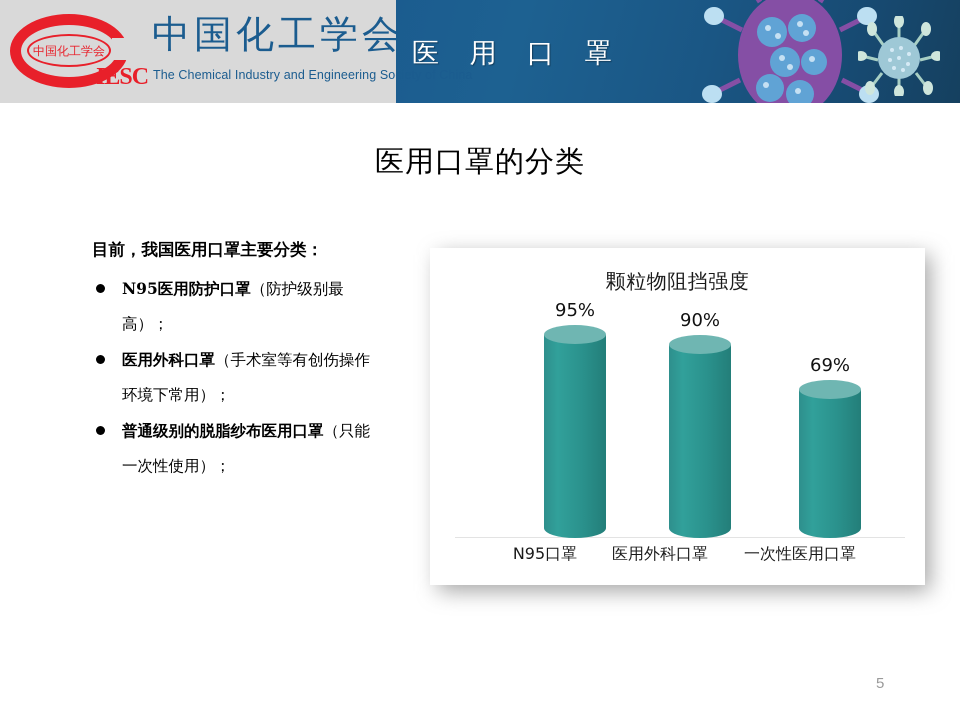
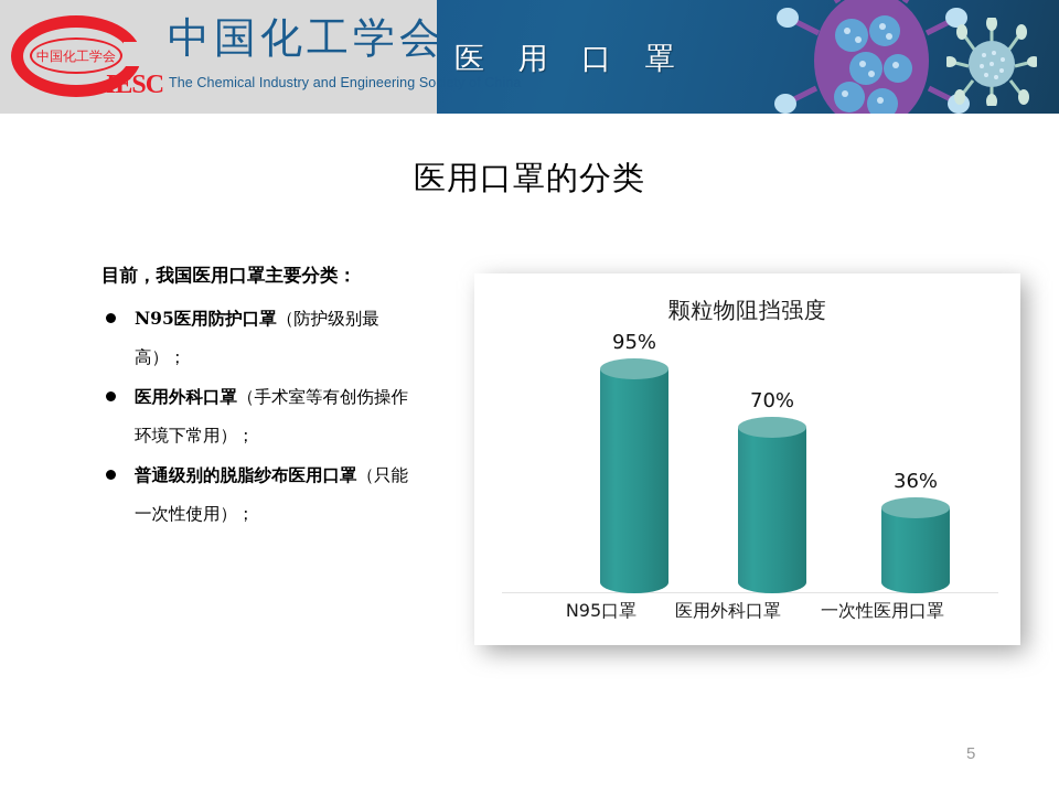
医用外科口罩: 90% -> 70%
一次性医用口罩: 69% -> 36%
